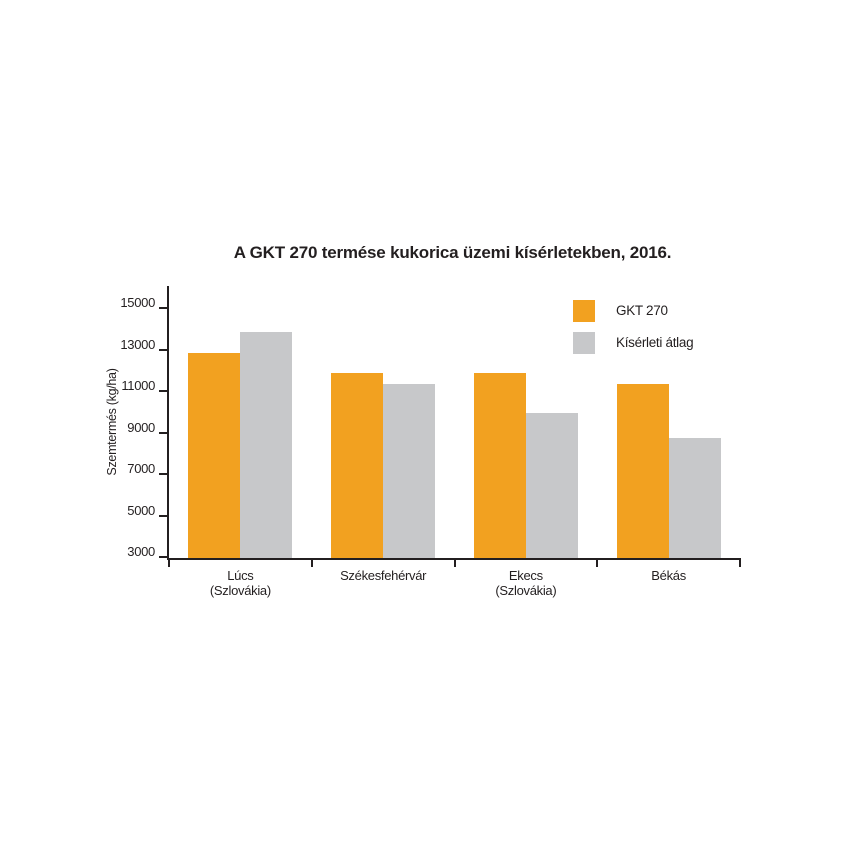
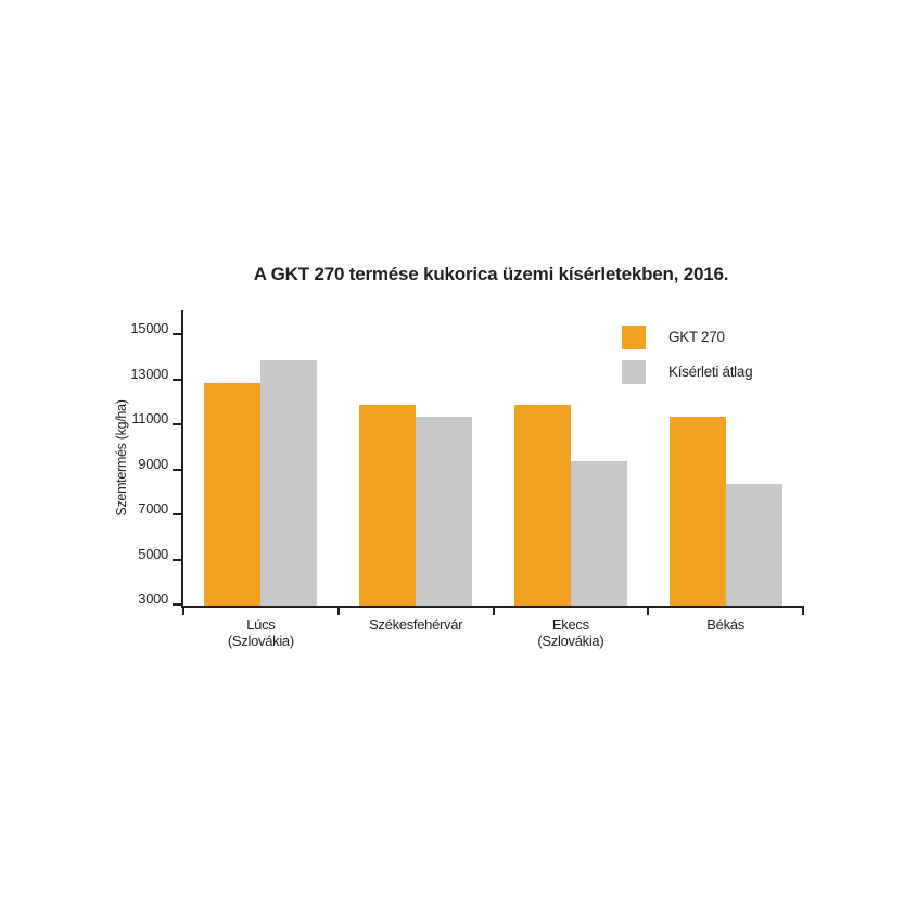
Kísérleti átlag/Ekecs (Szlovákia): 10000 -> 9400
Kísérleti átlag/Békás: 8800 -> 8400
